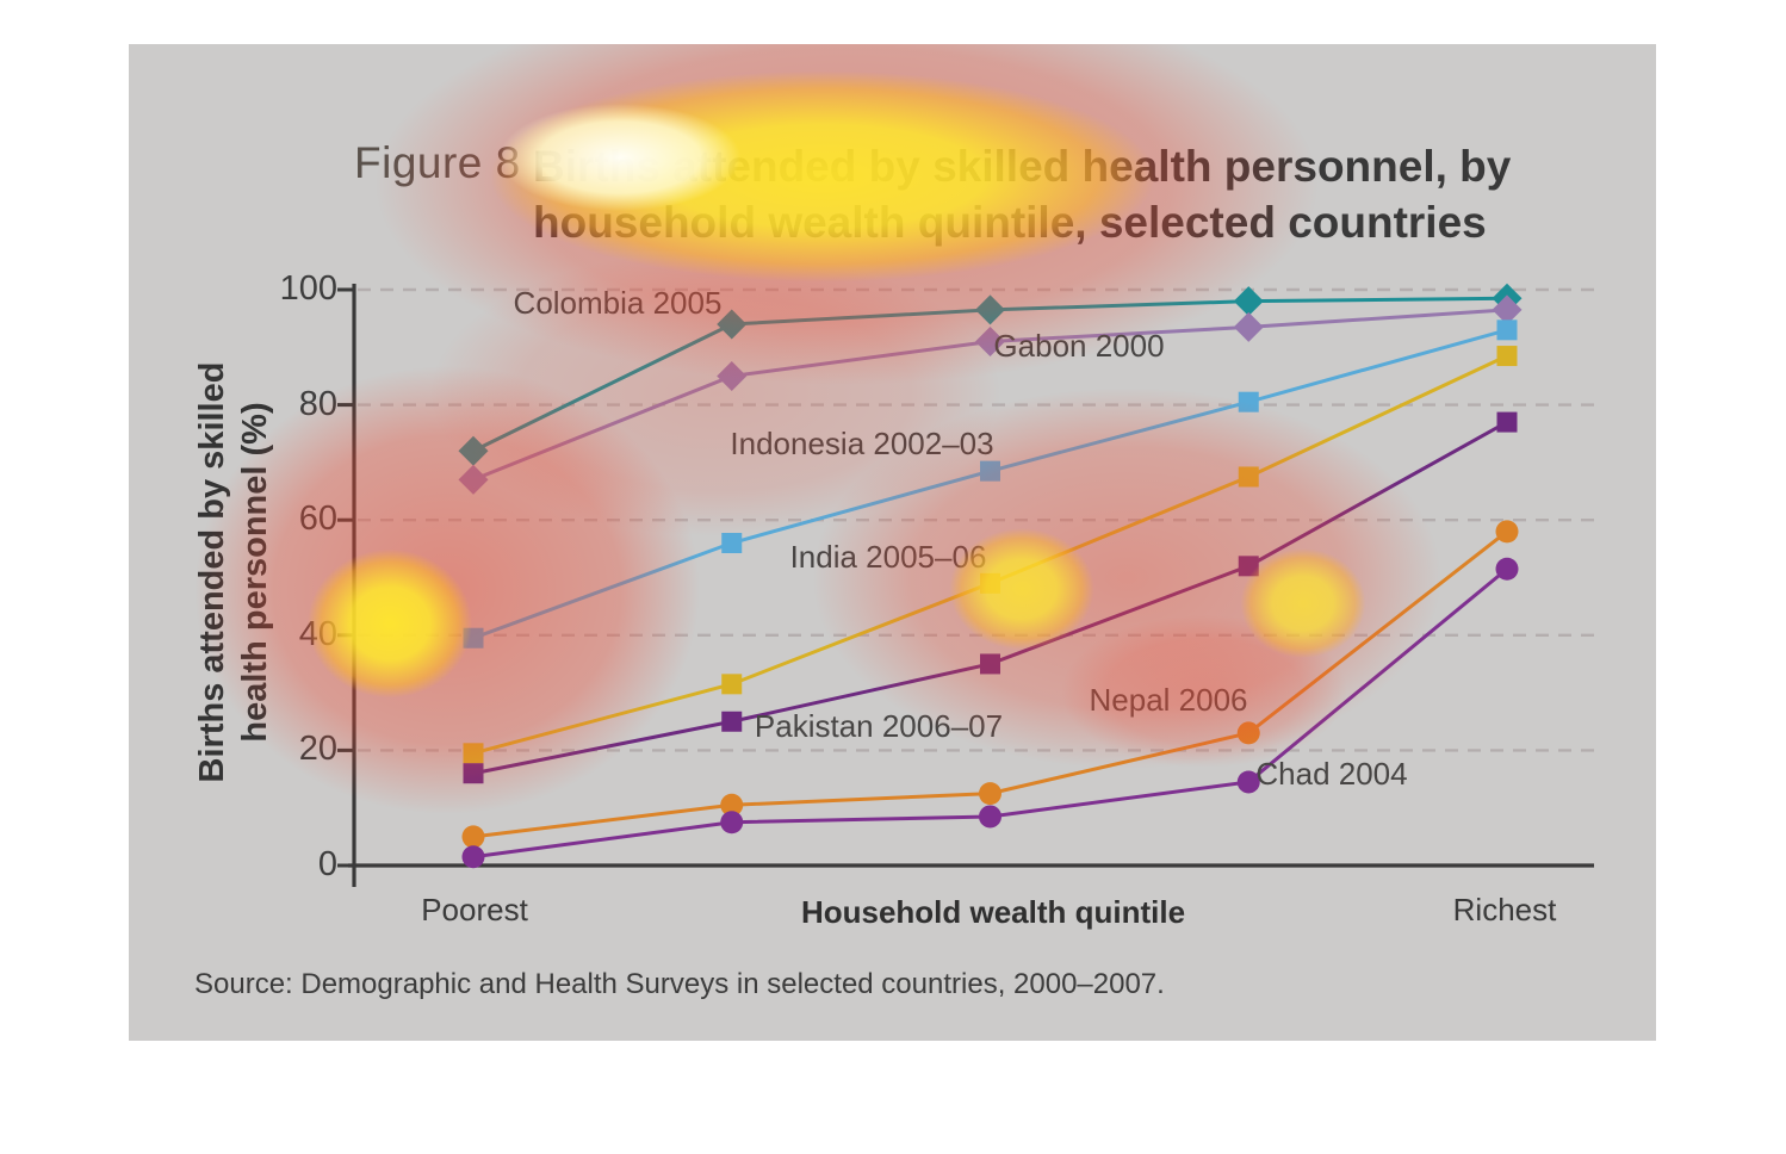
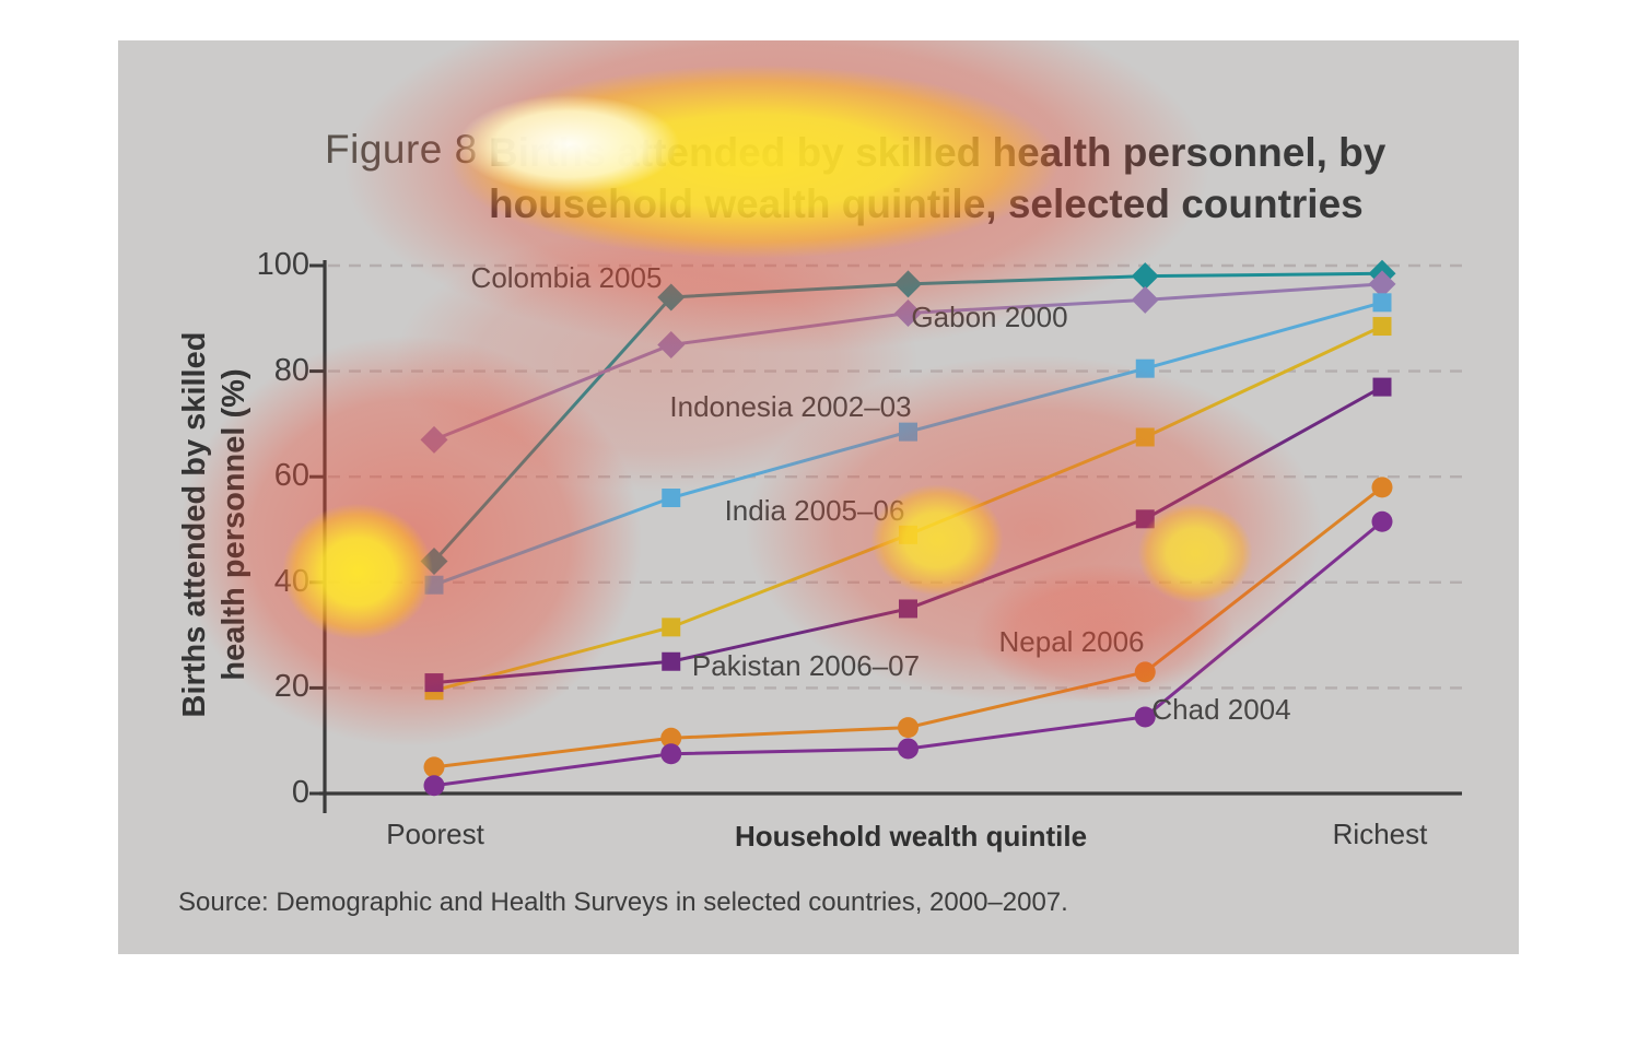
Colombia 2005/Poorest: 72 -> 44
Pakistan 2006–07/Poorest: 16 -> 21
